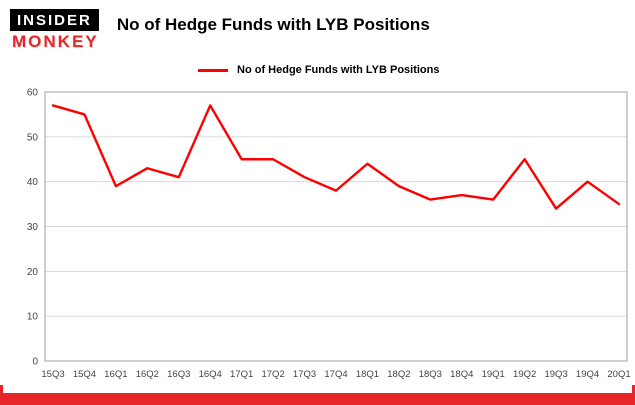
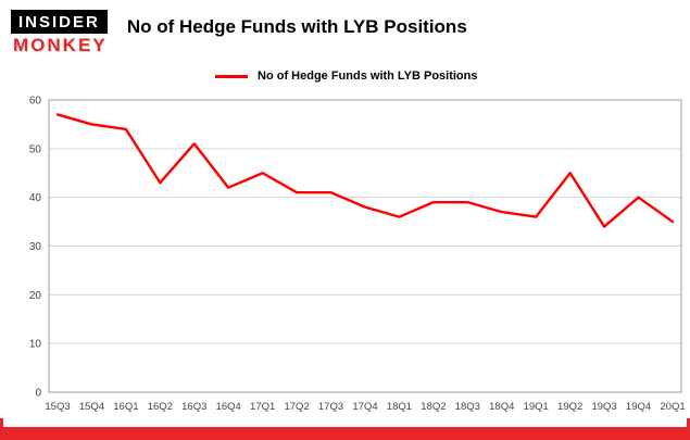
16Q1: 39 -> 54
16Q3: 41 -> 51
16Q4: 57 -> 42
17Q2: 45 -> 41
18Q1: 44 -> 36
18Q3: 36 -> 39
